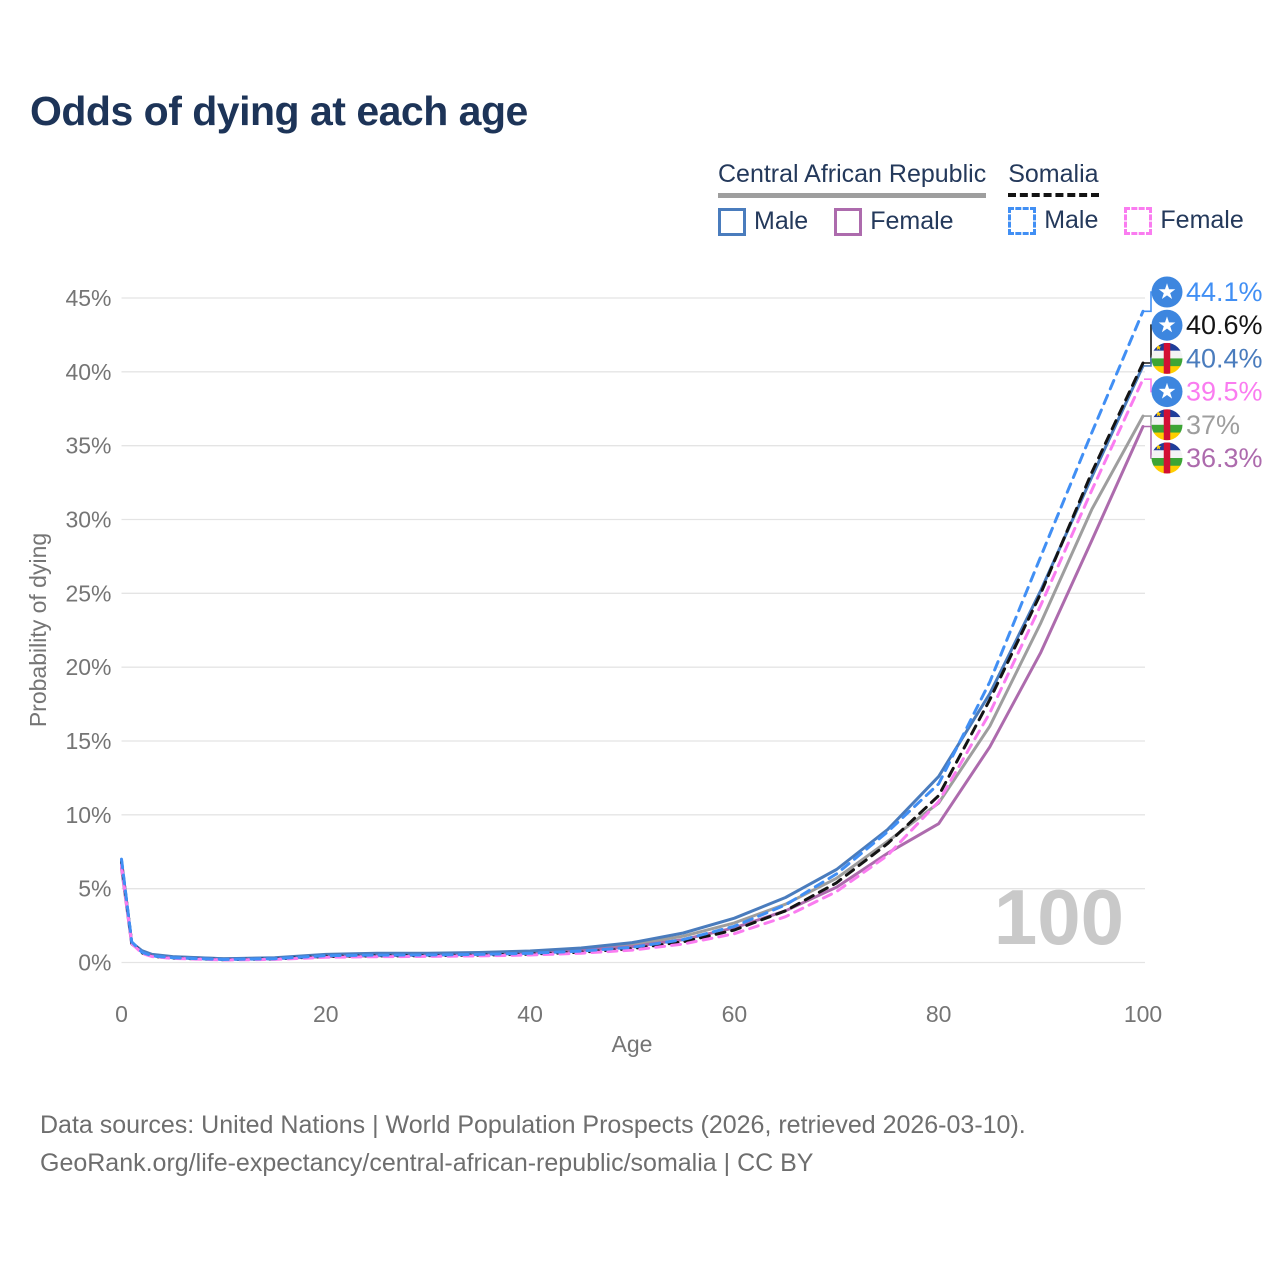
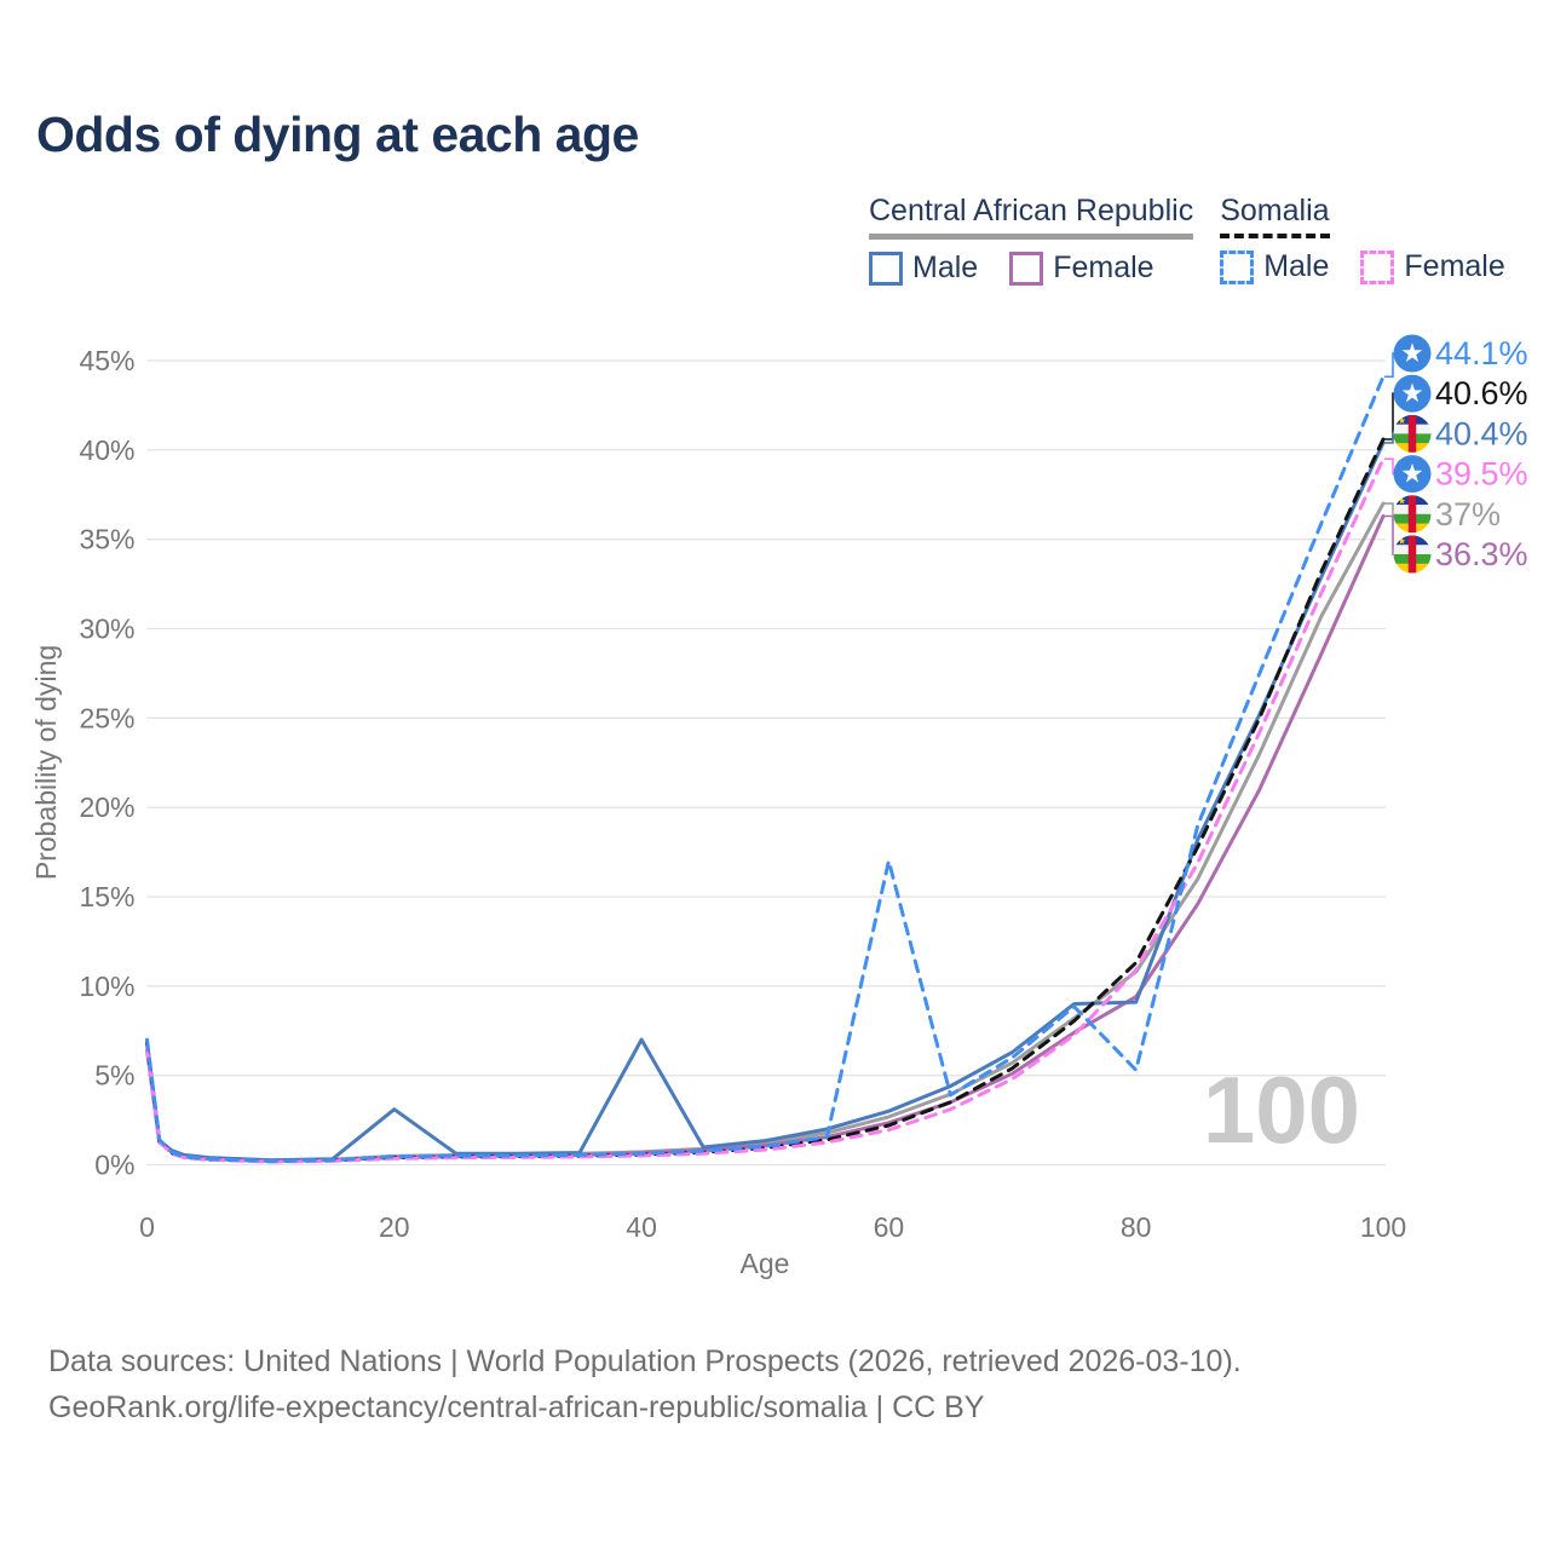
Central African Republic Male/20: 0.6% -> 3.1%
Central African Republic Male/40: 0.8% -> 7.0%
Somalia Male/60: 2.5% -> 17.0%
Central African Republic Male/80: 12.6% -> 9.1%
Somalia Male/80: 12.1% -> 5.3%
